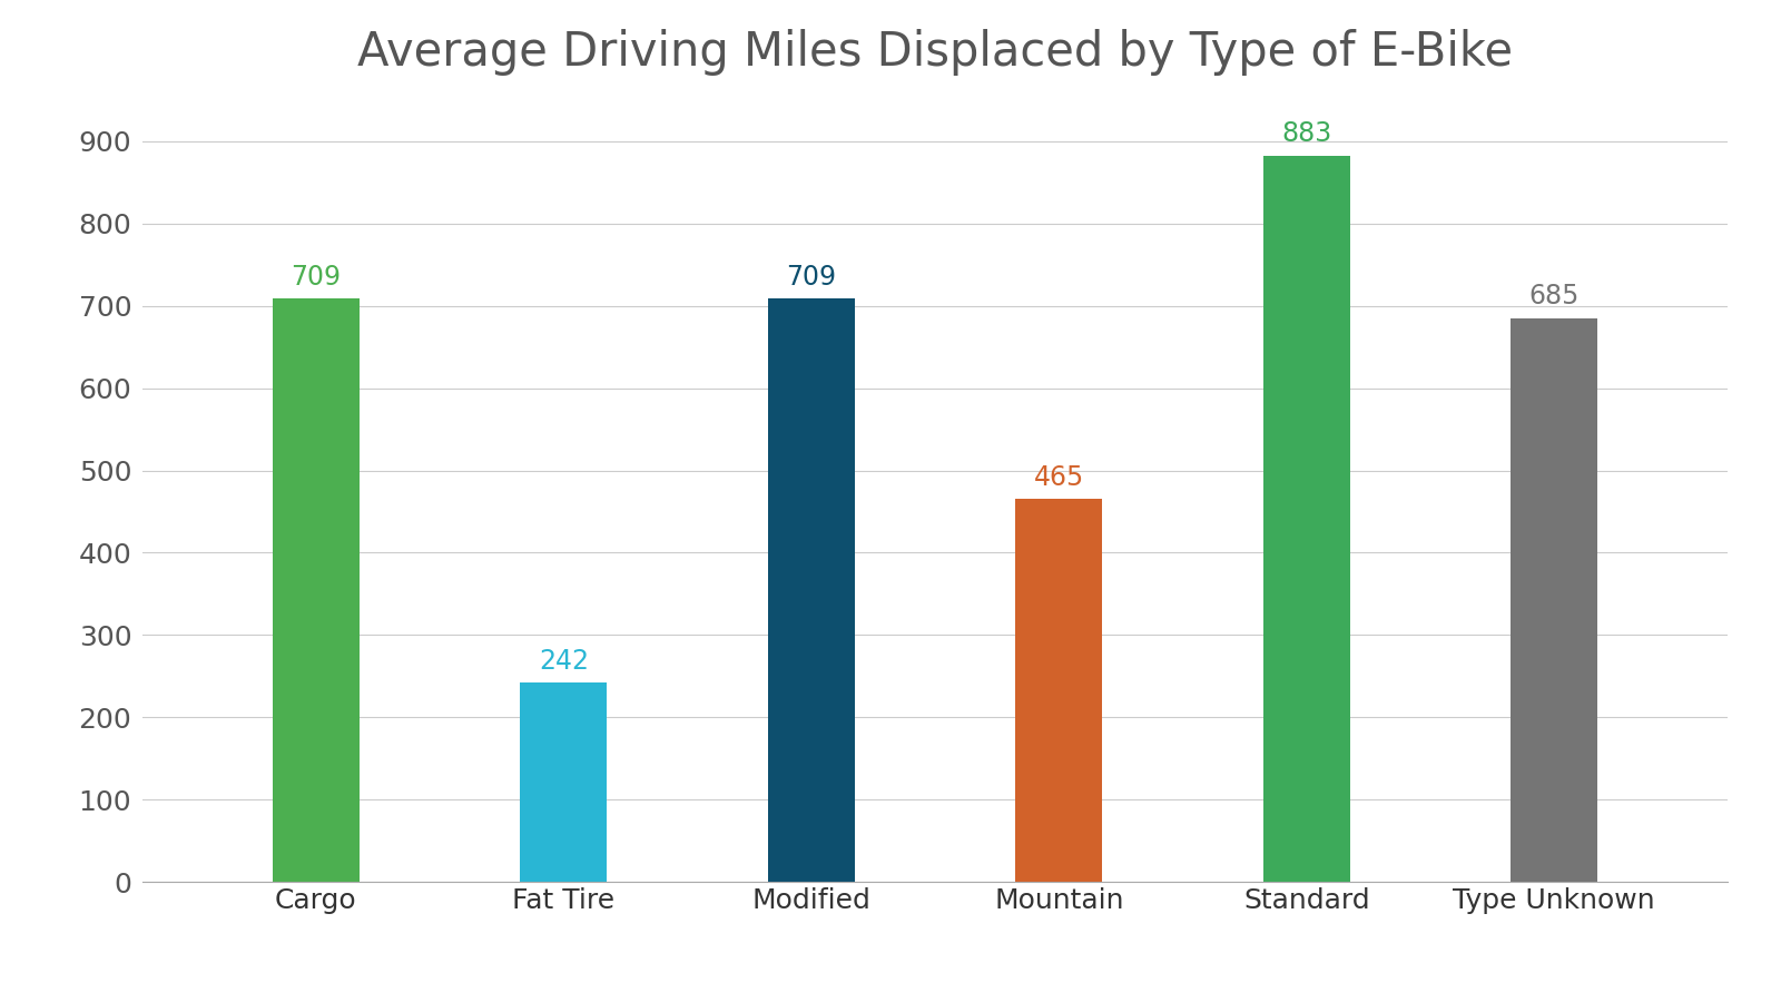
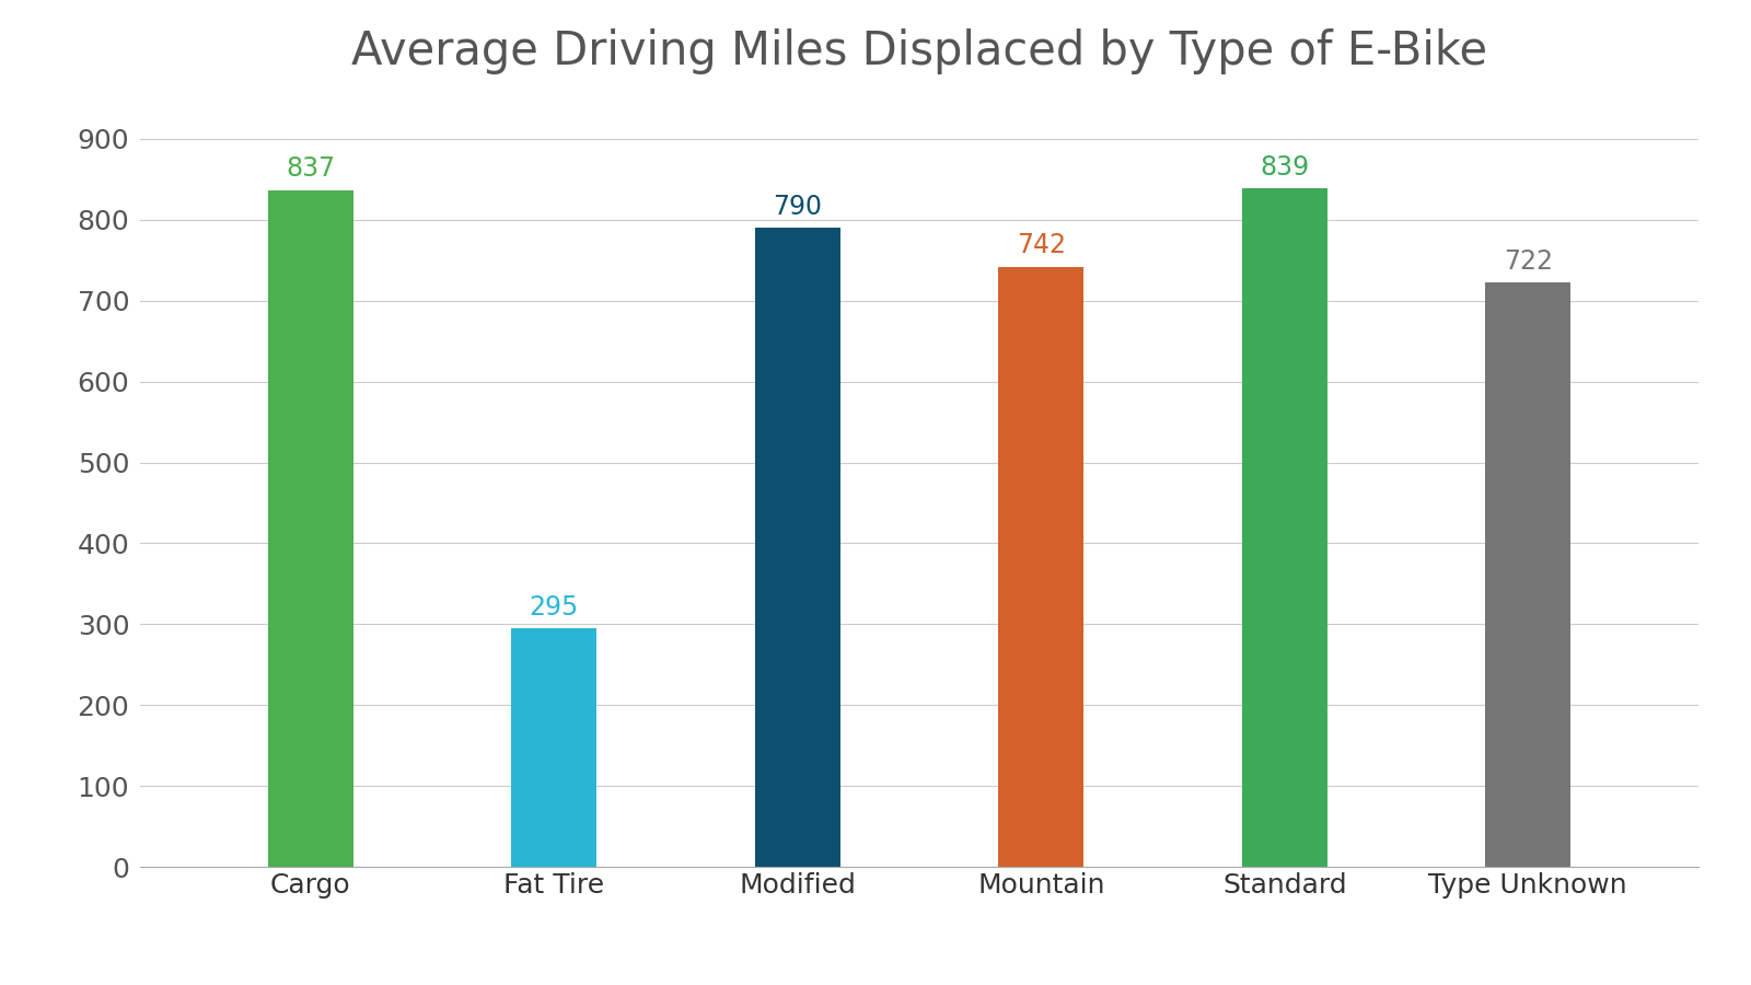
Cargo: 709 -> 837
Fat Tire: 242 -> 295
Modified: 709 -> 790
Mountain: 465 -> 742
Standard: 883 -> 839
Type Unknown: 685 -> 722
